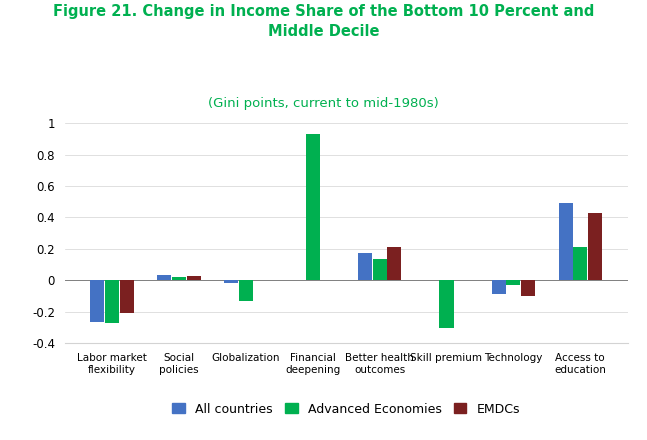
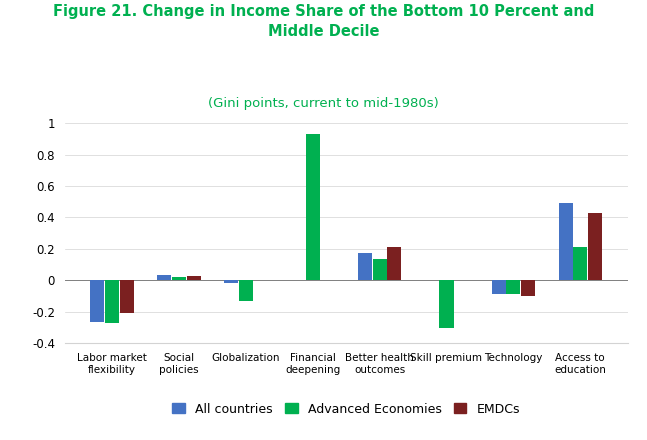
Advanced Economies/Technology: -0.03 -> -0.09
